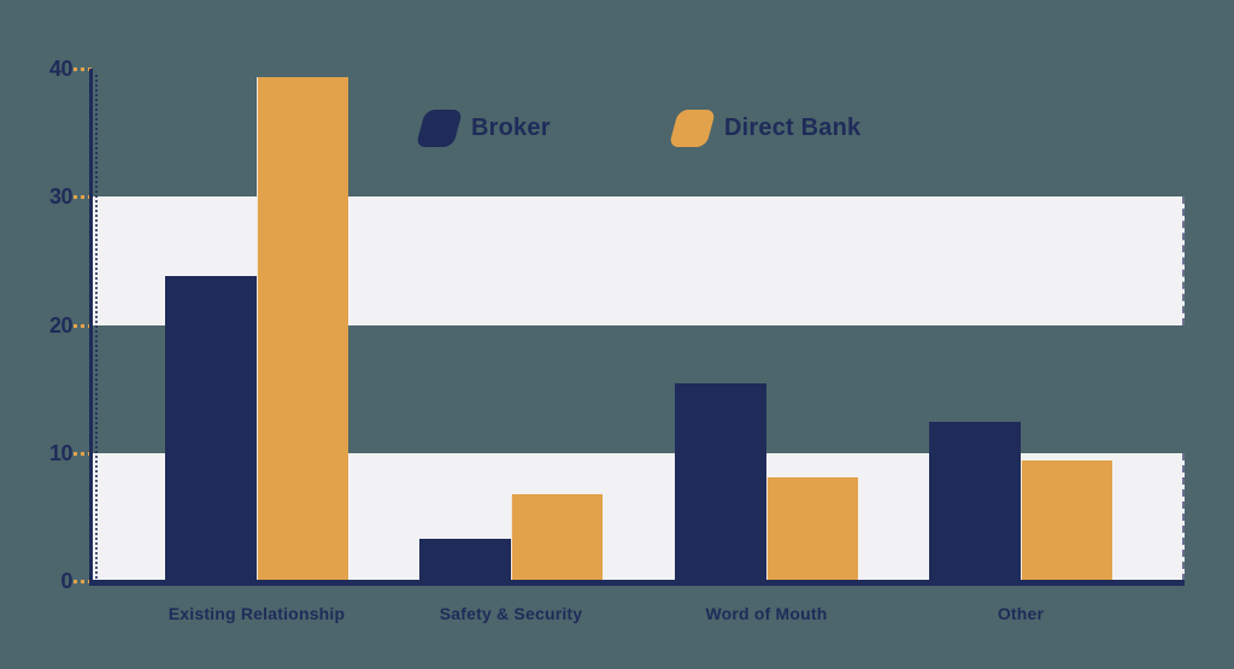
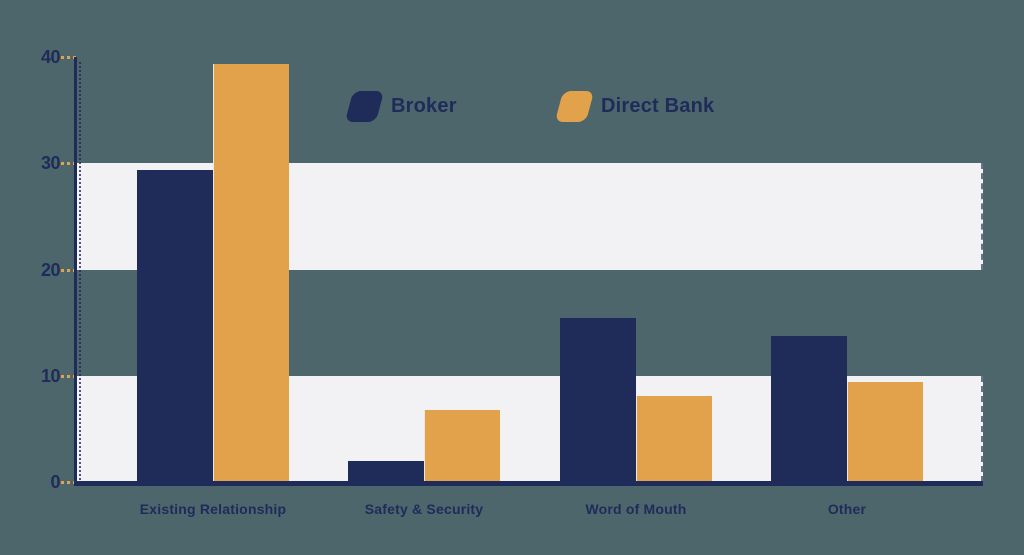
Broker/Existing Relationship: 23.8 -> 29.4
Broker/Safety & Security: 3.3 -> 2.0
Broker/Other: 12.4 -> 13.7
